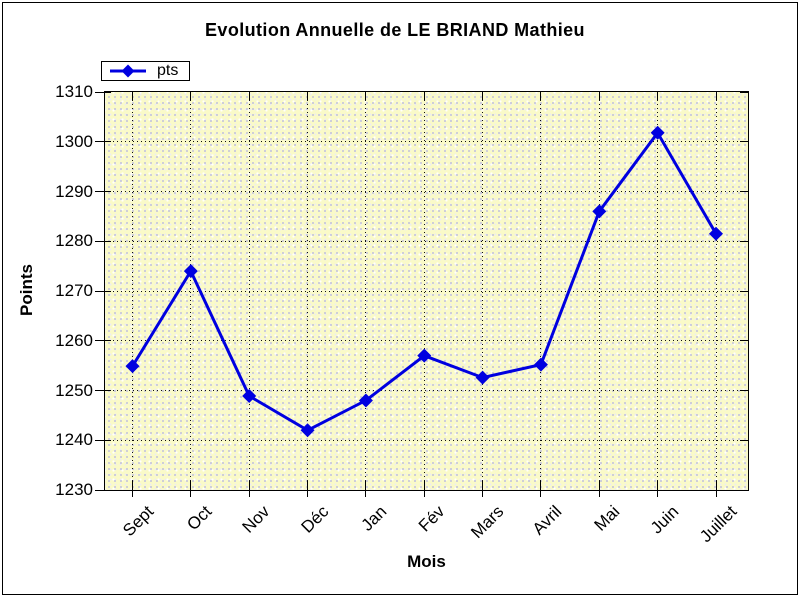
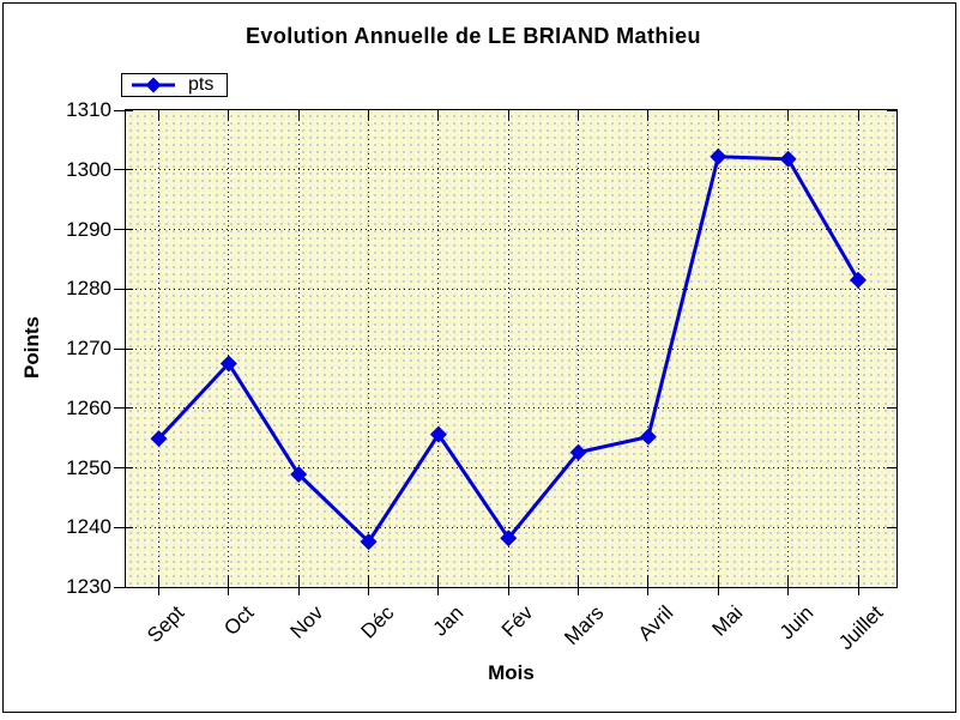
Oct: 1274 -> 1268
Déc: 1242 -> 1238
Jan: 1248 -> 1256
Fév: 1257 -> 1238
Mai: 1286 -> 1302
